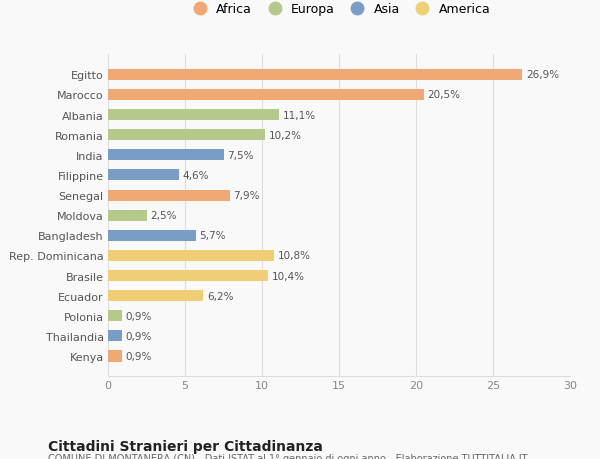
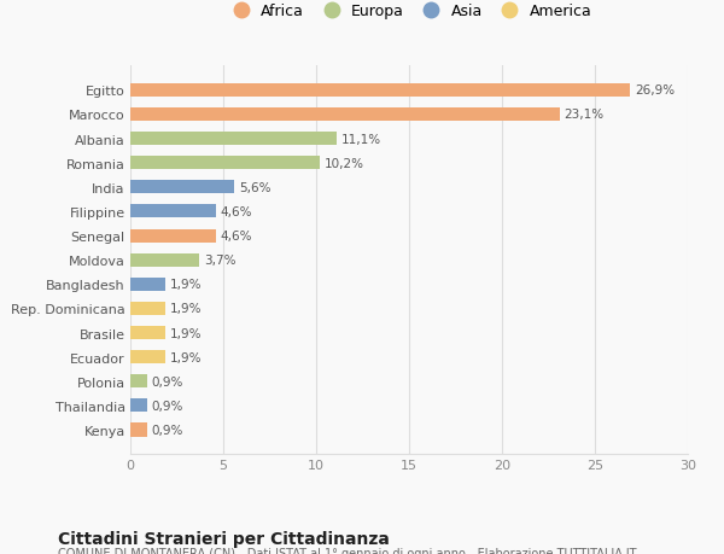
Marocco: 20,5% -> 23,1%
India: 7,5% -> 5,6%
Senegal: 7,9% -> 4,6%
Moldova: 2,5% -> 3,7%
Bangladesh: 5,7% -> 1,9%
Rep. Dominicana: 10,8% -> 1,9%
Brasile: 10,4% -> 1,9%
Ecuador: 6,2% -> 1,9%
